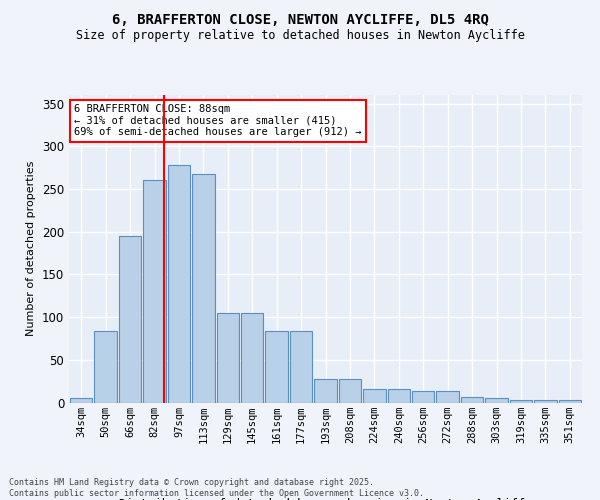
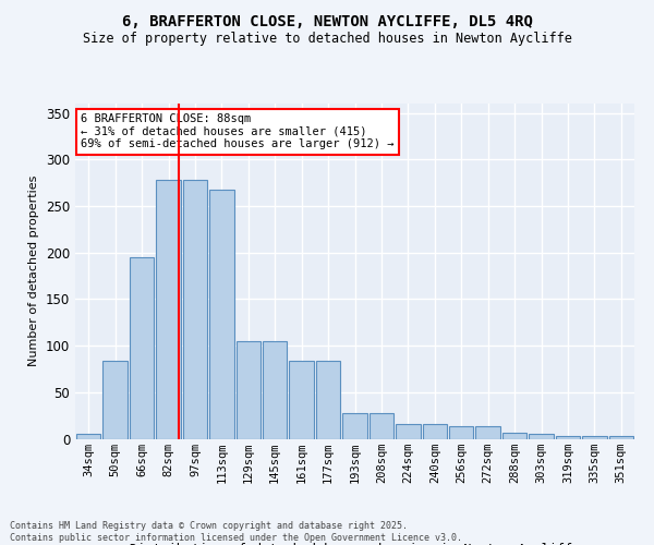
82sqm: 260 -> 278
